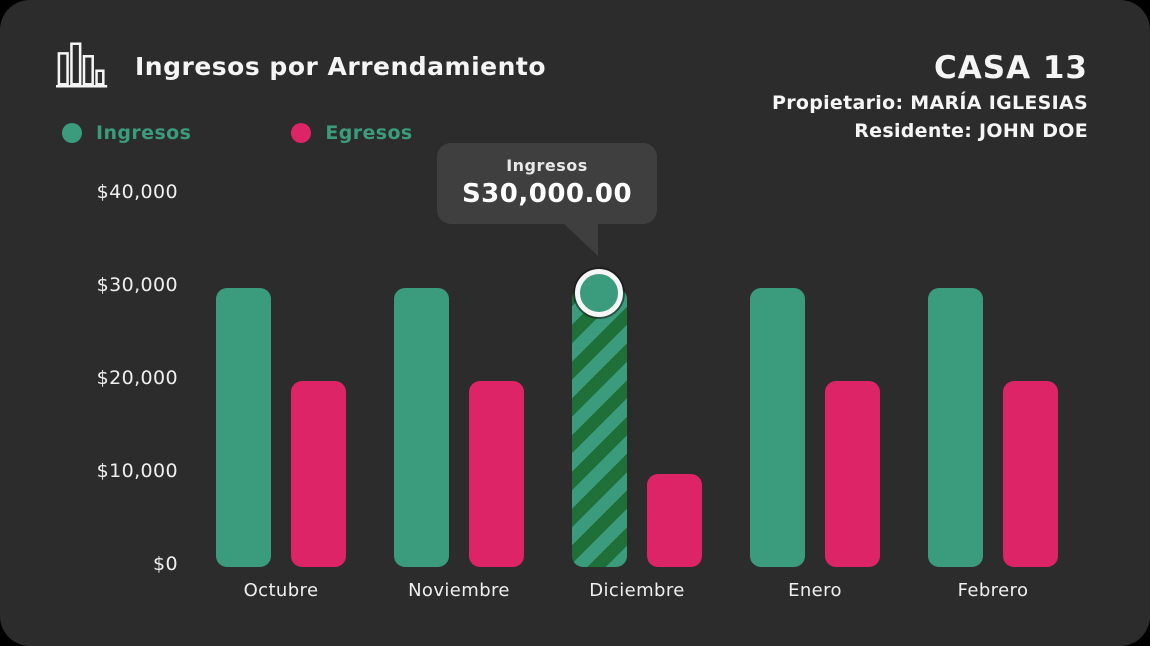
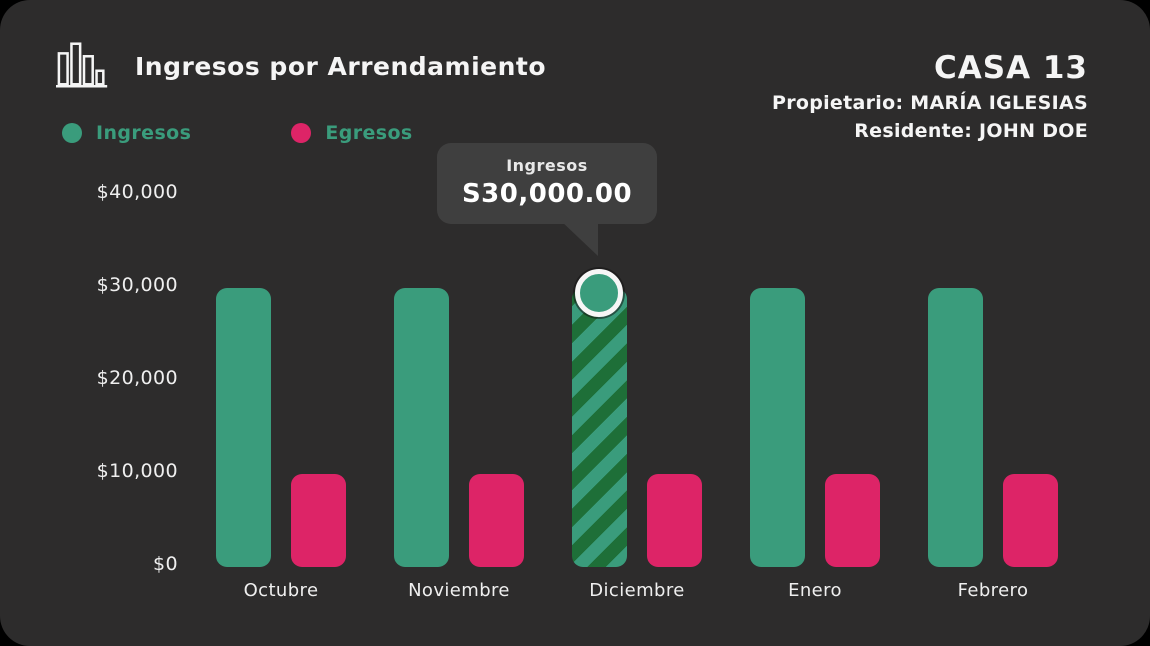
Egresos/Octubre: $20000 -> $10000
Egresos/Noviembre: $20000 -> $10000
Egresos/Enero: $20000 -> $10000
Egresos/Febrero: $20000 -> $10000
